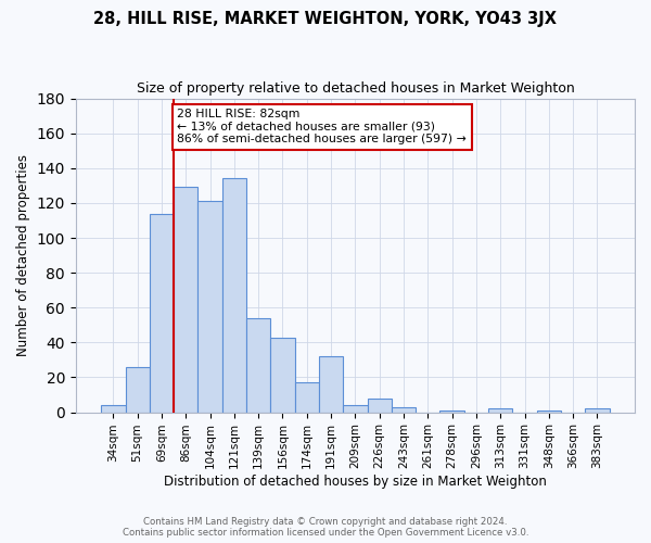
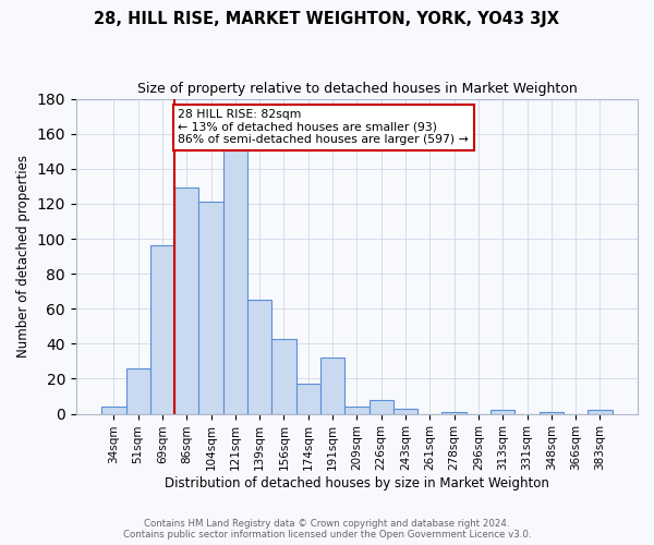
69sqm: 114 -> 96
121sqm: 134 -> 151
139sqm: 54 -> 65
